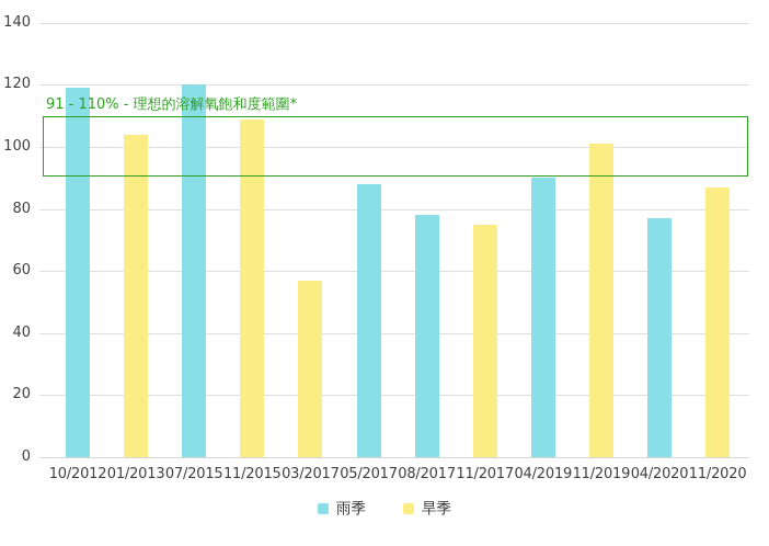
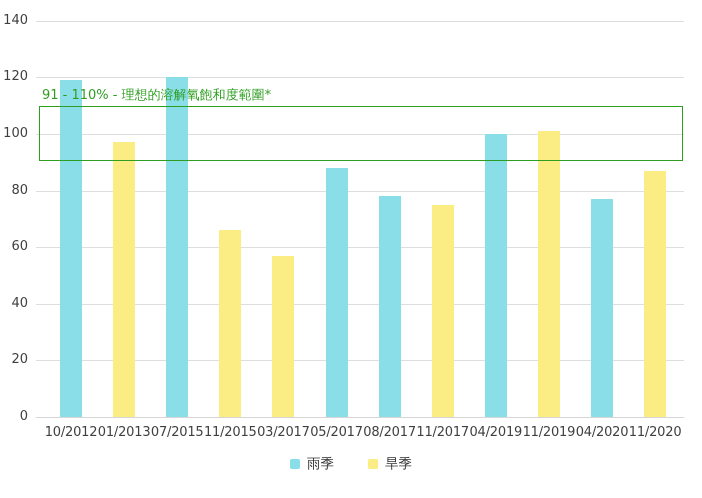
旱季/01/2013: 104 -> 97
旱季/11/2015: 109 -> 66
雨季/04/2019: 90 -> 100
